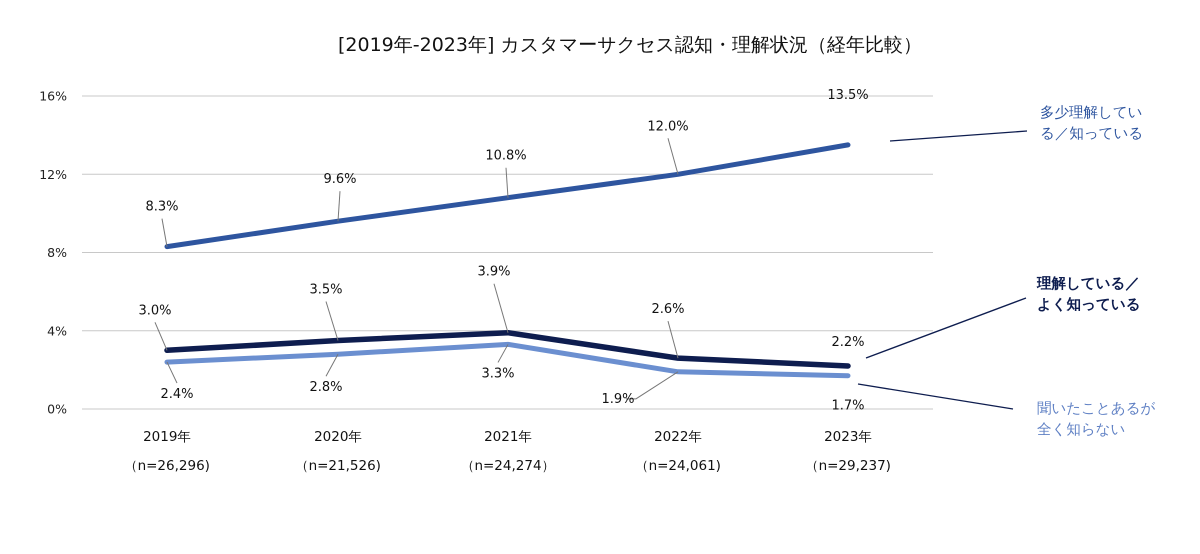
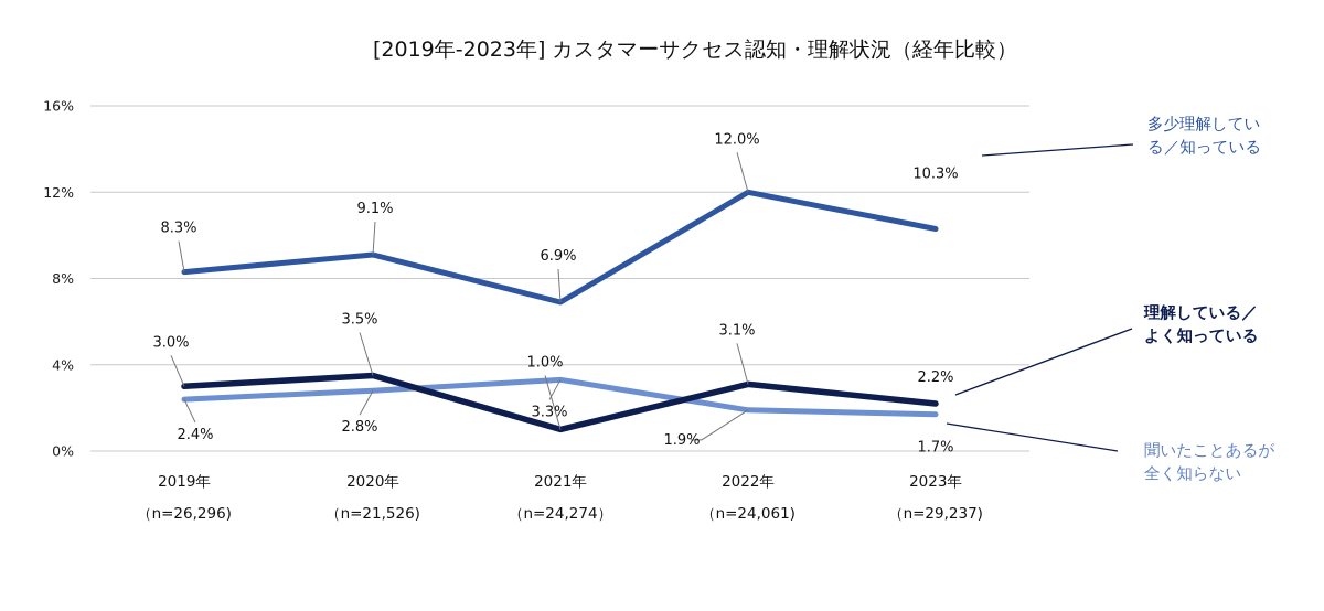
多少理解している／知っている/2020年: 9.6% -> 9.1%
多少理解している／知っている/2021年: 10.8% -> 6.9%
理解している／よく知っている/2021年: 3.9% -> 1.0%
理解している／よく知っている/2022年: 2.6% -> 3.1%
多少理解している／知っている/2023年: 13.5% -> 10.3%
